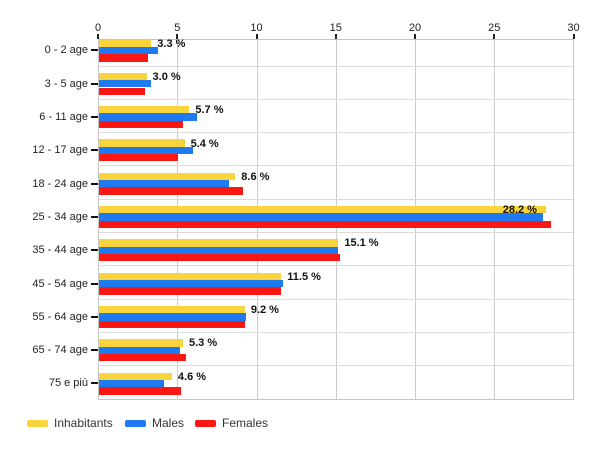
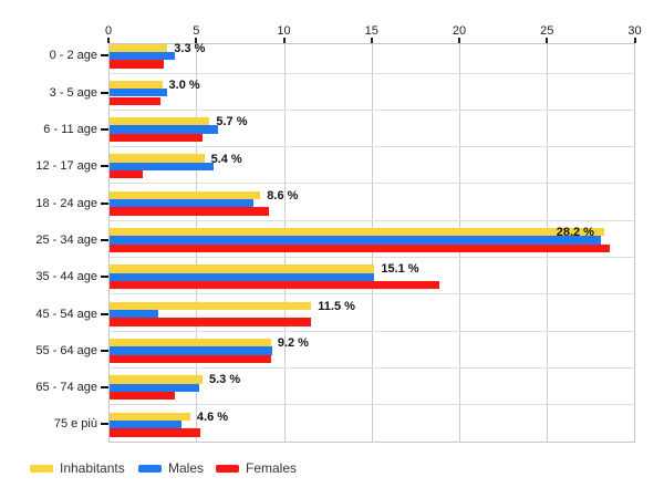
Females/12 - 17 age: 5.0 -> 1.9
Females/35 - 44 age: 15.2 -> 18.8
Males/45 - 54 age: 11.6 -> 2.8
Females/65 - 74 age: 5.5 -> 3.7
